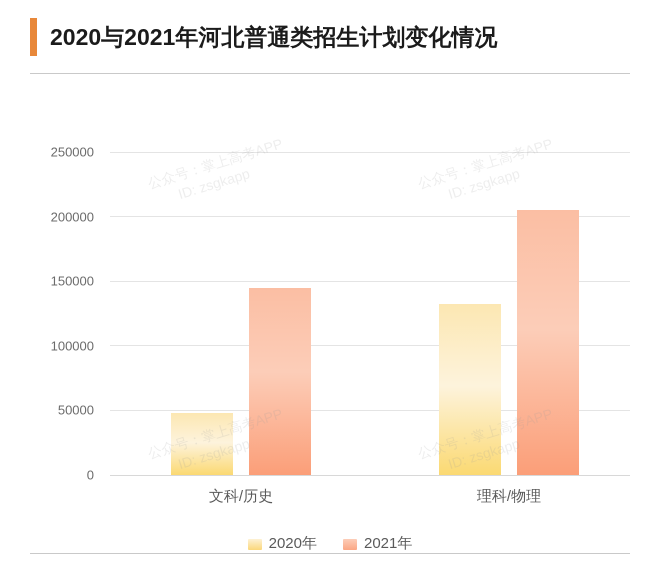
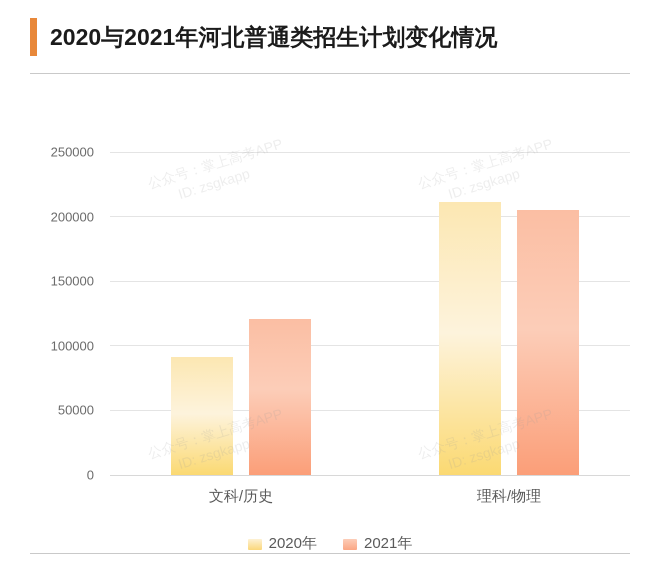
2020年/文科/历史: 48000 -> 91000
2021年/文科/历史: 145000 -> 120000
2020年/理科/物理: 132000 -> 211000
